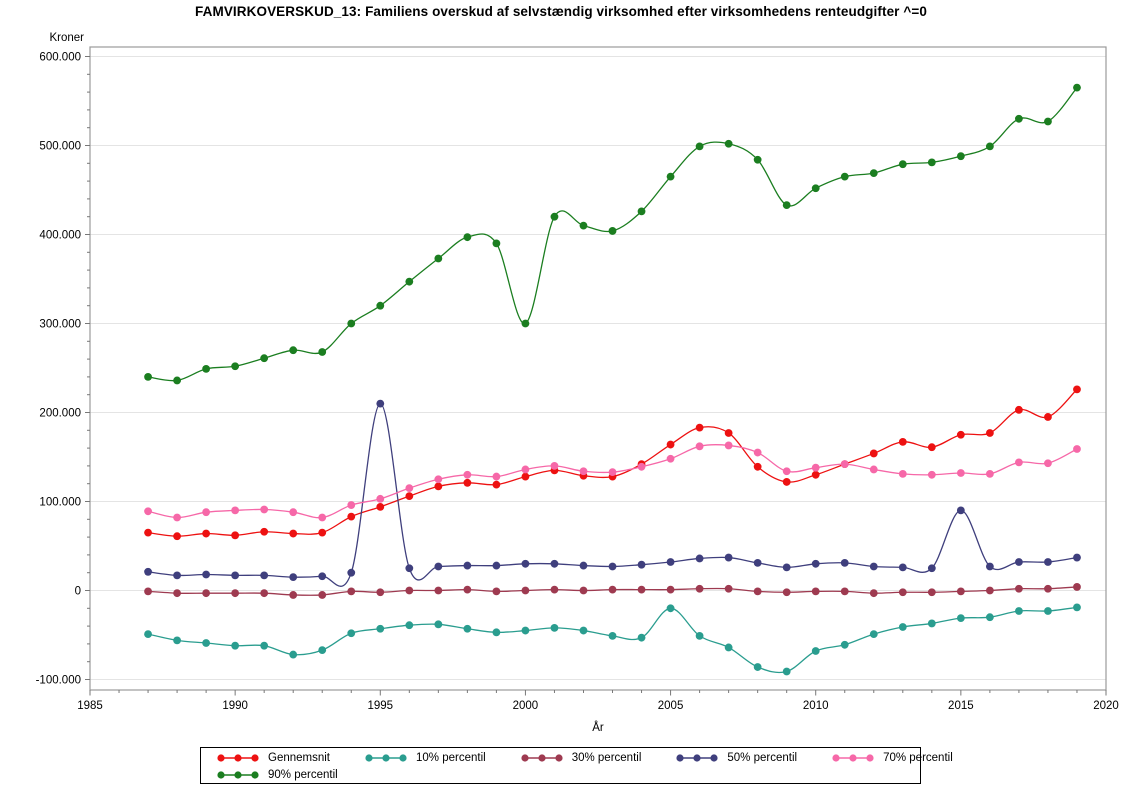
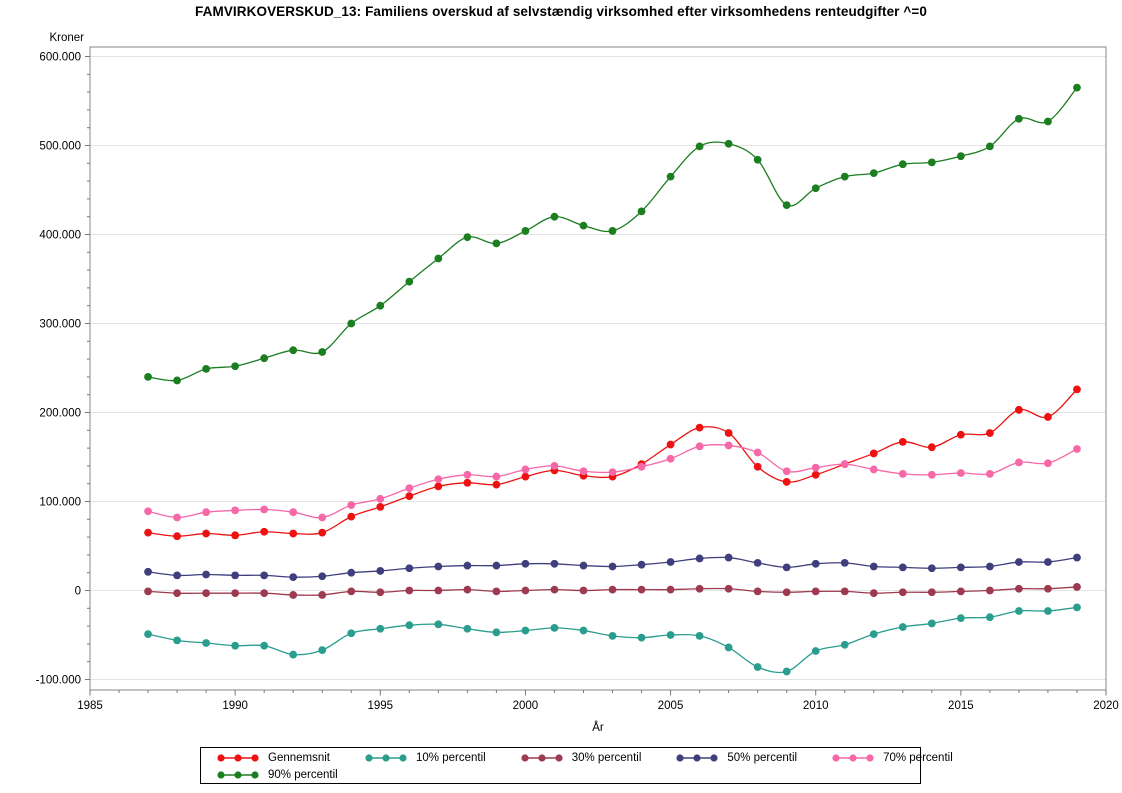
50% percentil/1995: 210000 -> 20000
90% percentil/2000: 300000 -> 400000
10% percentil/2005: -20000 -> -50000
50% percentil/2015: 90000 -> 30000
